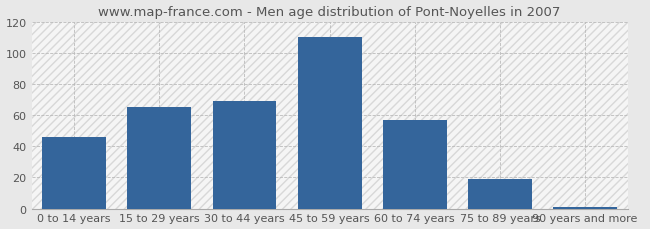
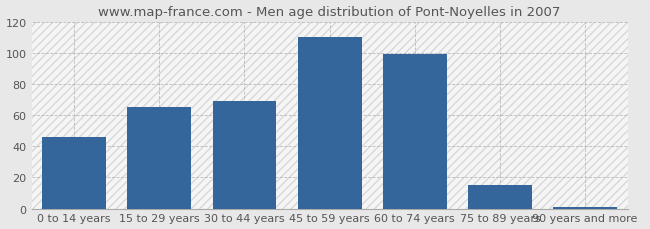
60 to 74 years: 57 -> 99
75 to 89 years: 19 -> 15
